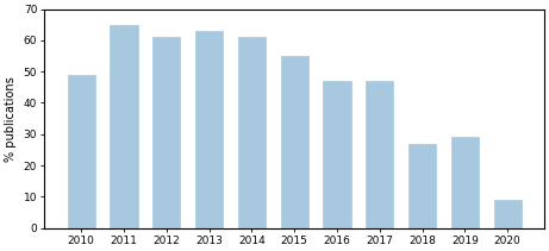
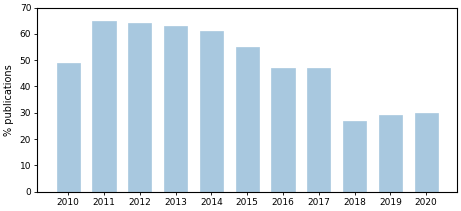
2012: 61 -> 64
2020: 9 -> 30
